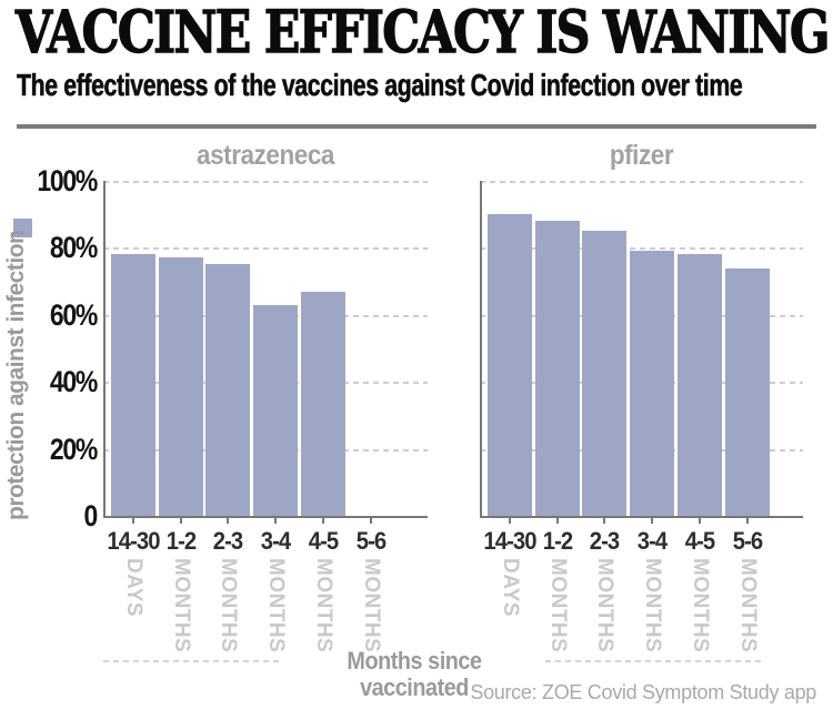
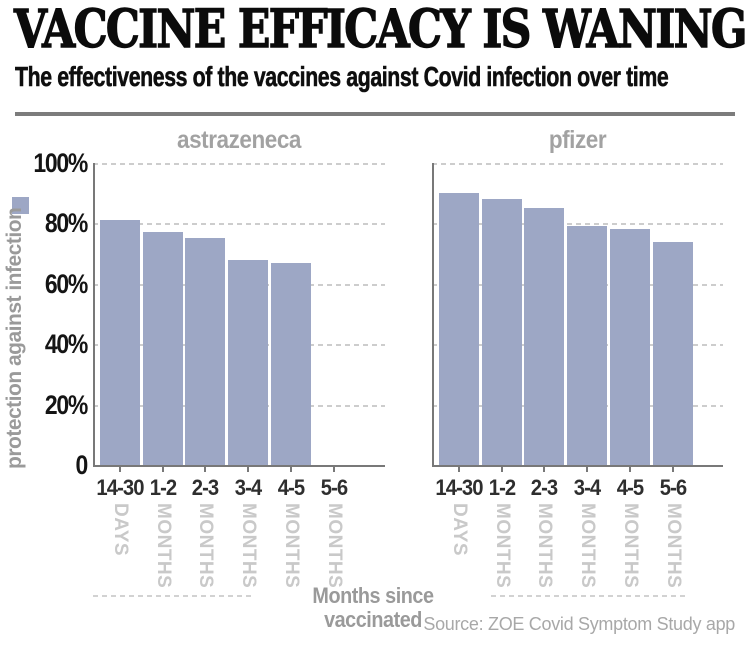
astrazeneca/14-30: 78% -> 81%
astrazeneca/3-4: 63% -> 68%
